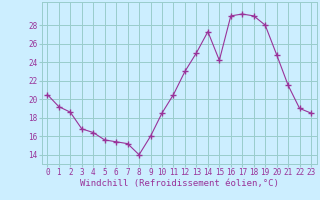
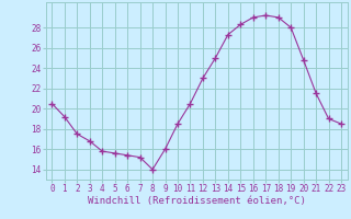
2: 18.6 -> 17.5
4: 16.4 -> 15.8
15: 24.2 -> 28.3
